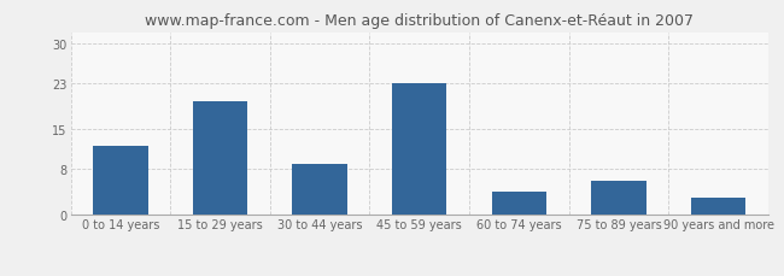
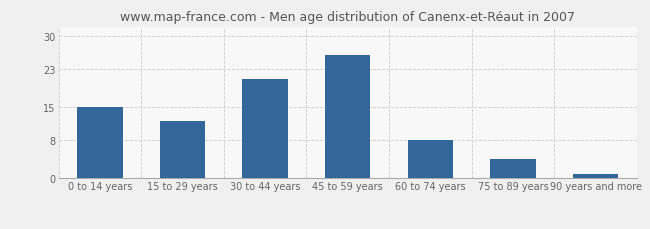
0 to 14 years: 12 -> 15
15 to 29 years: 20 -> 12
30 to 44 years: 9 -> 21
45 to 59 years: 23 -> 26
60 to 74 years: 4 -> 8
75 to 89 years: 6 -> 4
90 years and more: 3 -> 1
